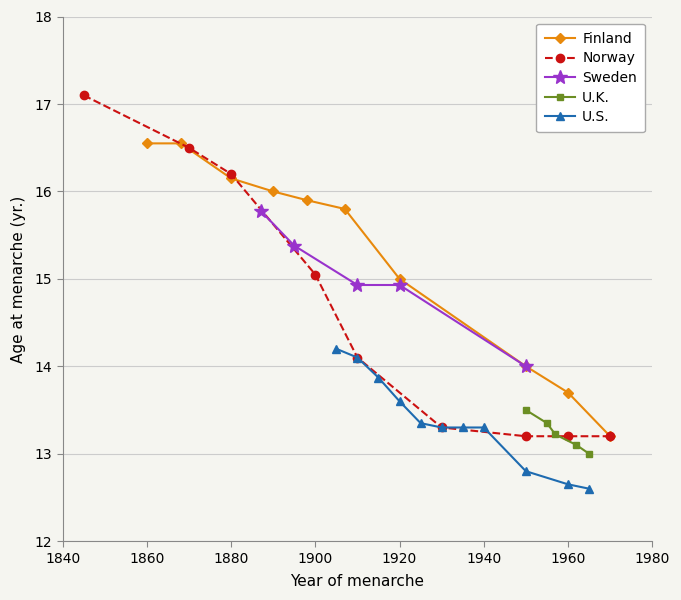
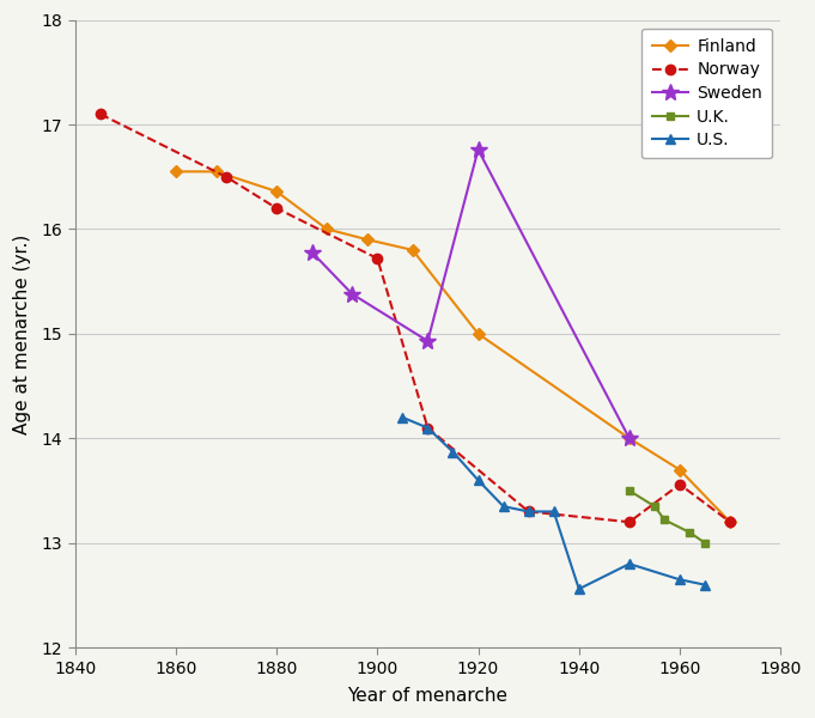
Finland/1880: 16.15 -> 16.36
Norway/1900: 15.05 -> 15.72
Sweden/1920: 14.93 -> 16.76
U.S./1940: 13.30 -> 12.56
Norway/1960: 13.20 -> 13.56
